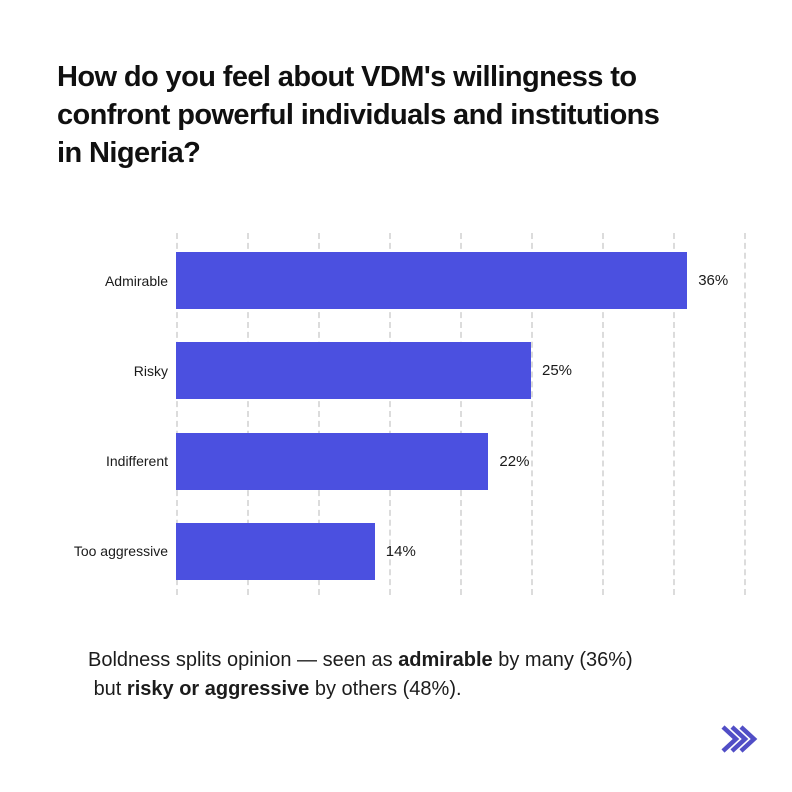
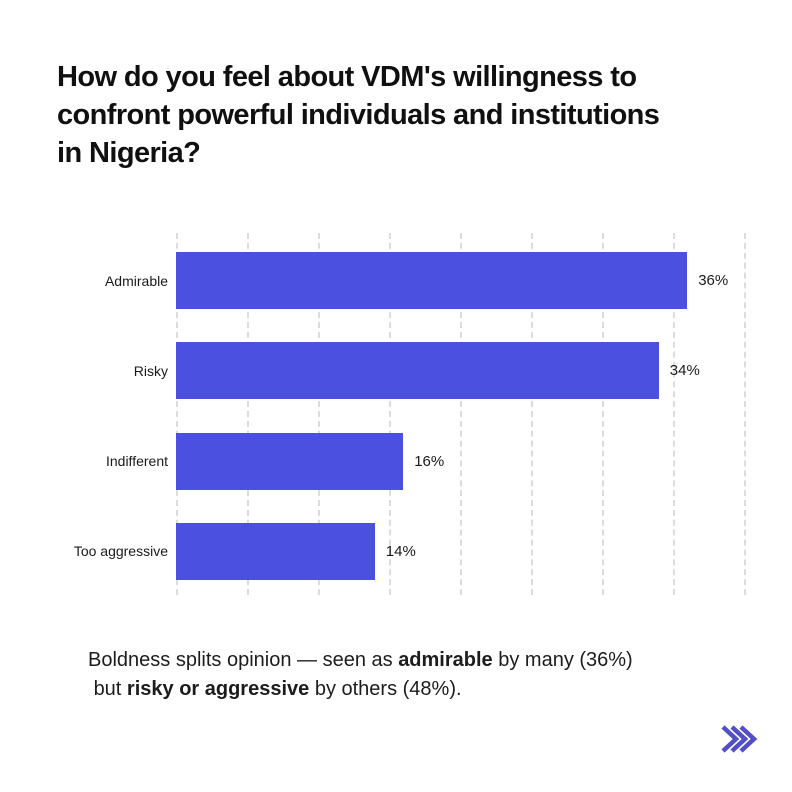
Risky: 25% -> 34%
Indifferent: 22% -> 16%
